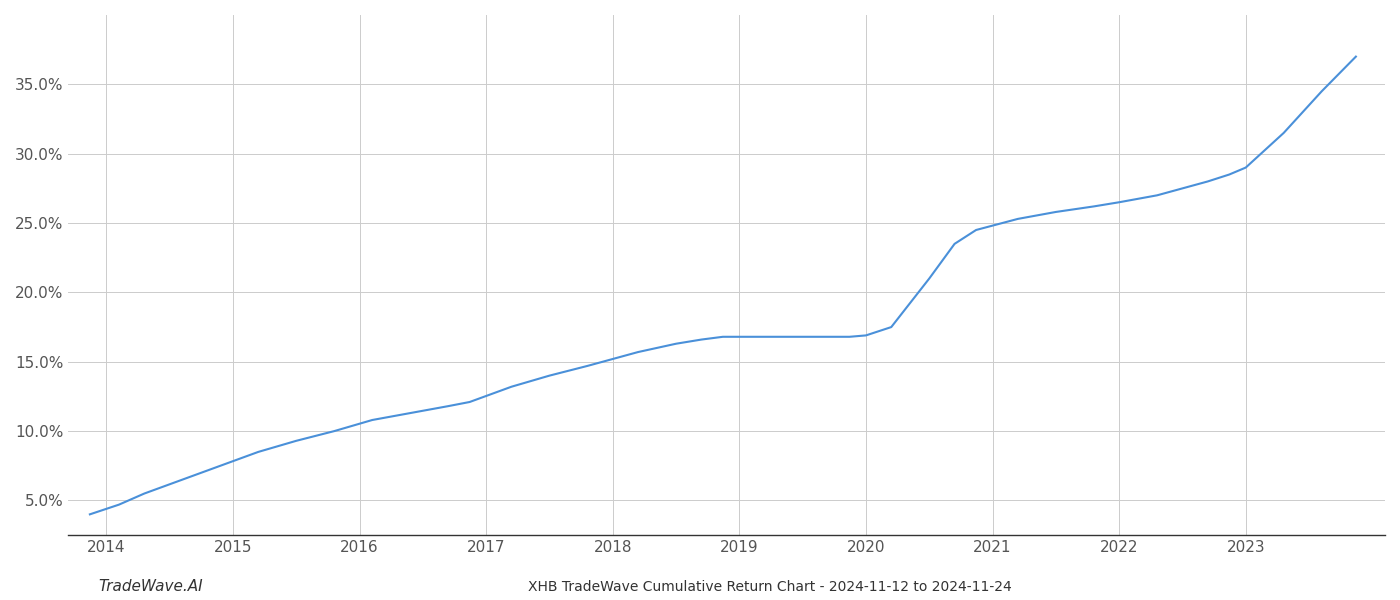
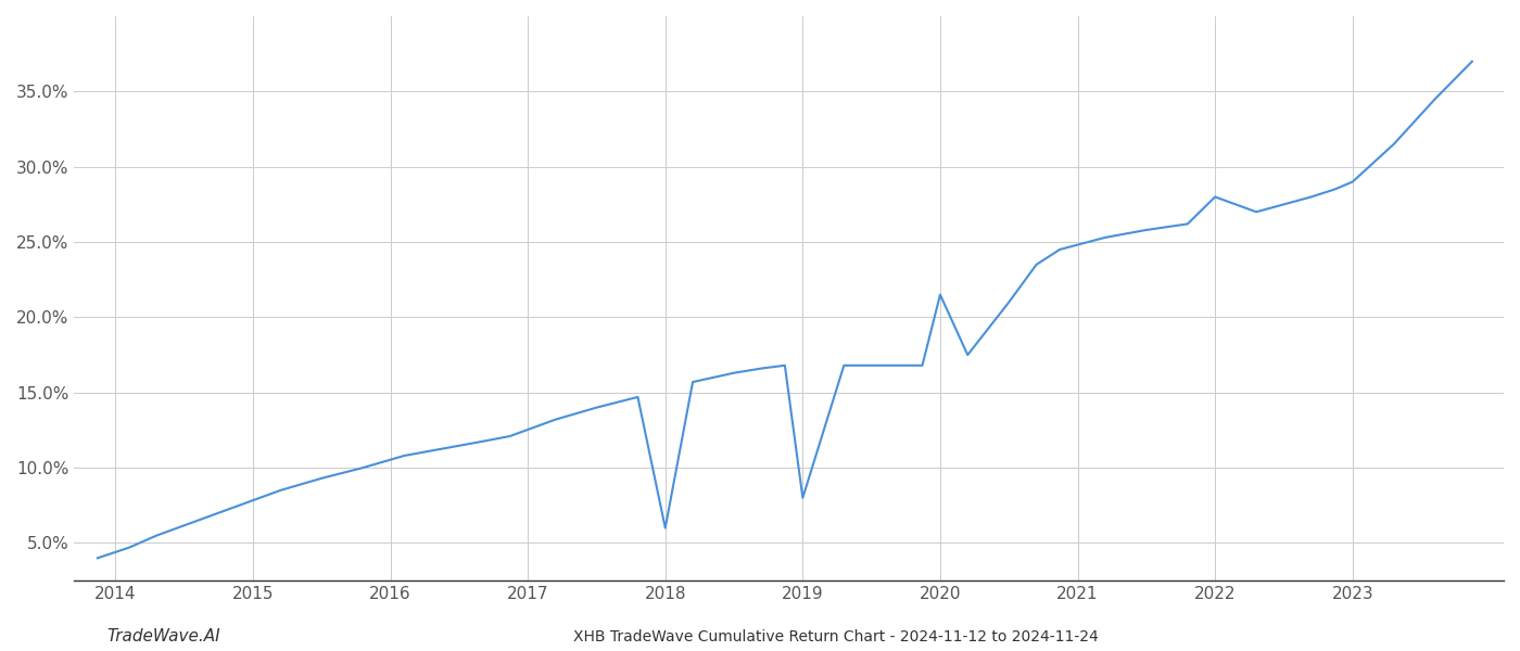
2018: 15.2% -> 6.0%
2019: 16.8% -> 8.0%
2020: 16.9% -> 21.5%
2022: 26.5% -> 28.0%
